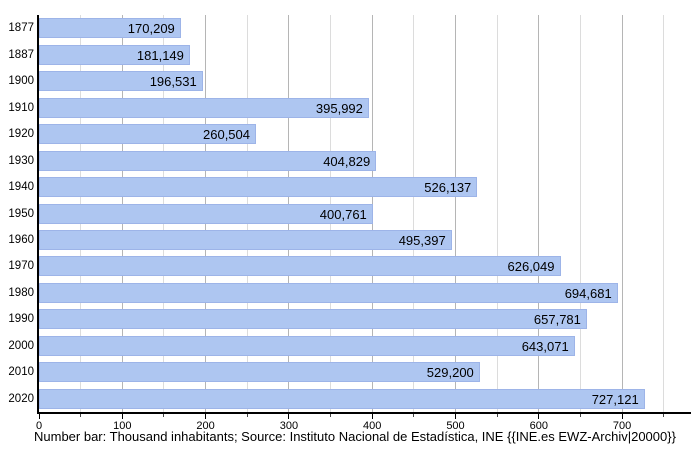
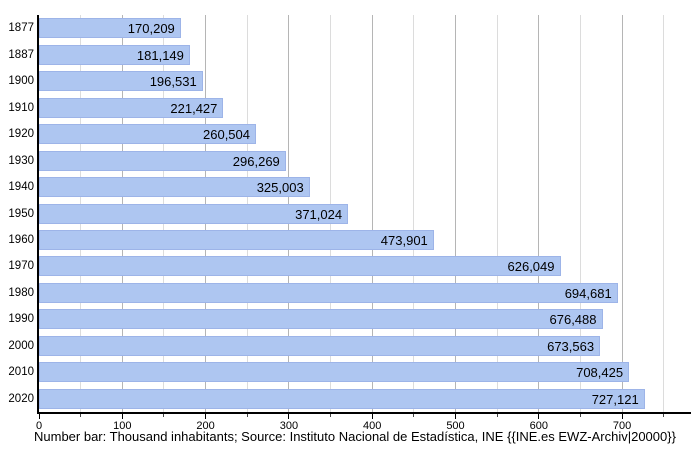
1910: 395,992 -> 221,427
1930: 404,829 -> 296,269
1940: 526,137 -> 325,003
1950: 400,761 -> 371,024
1960: 495,397 -> 473,901
1990: 657,781 -> 676,488
2000: 643,071 -> 673,563
2010: 529,200 -> 708,425
